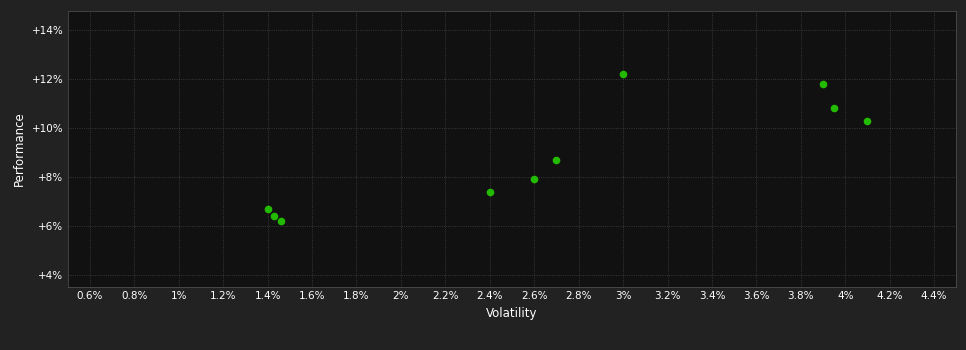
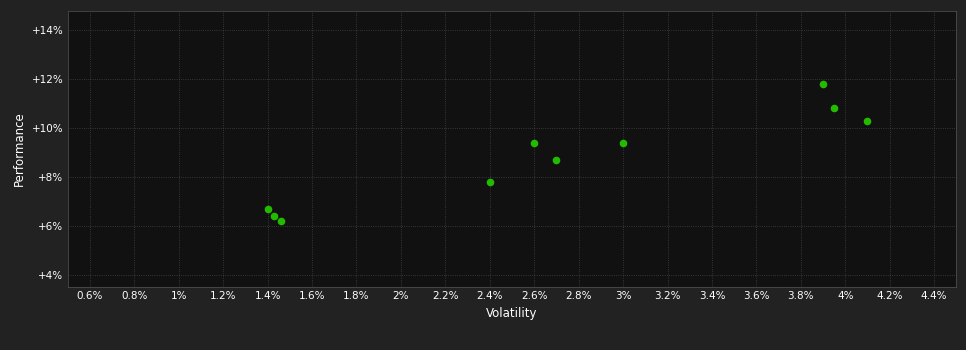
2.4%: 7.4% -> 7.8%
2.6%: 7.9% -> 9.4%
3%: 12.2% -> 9.4%
